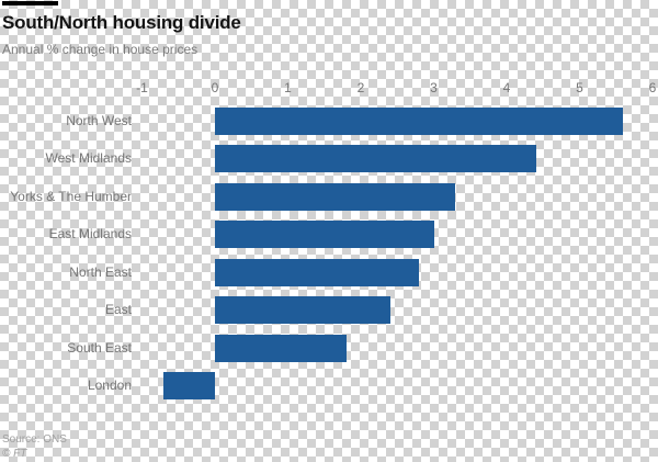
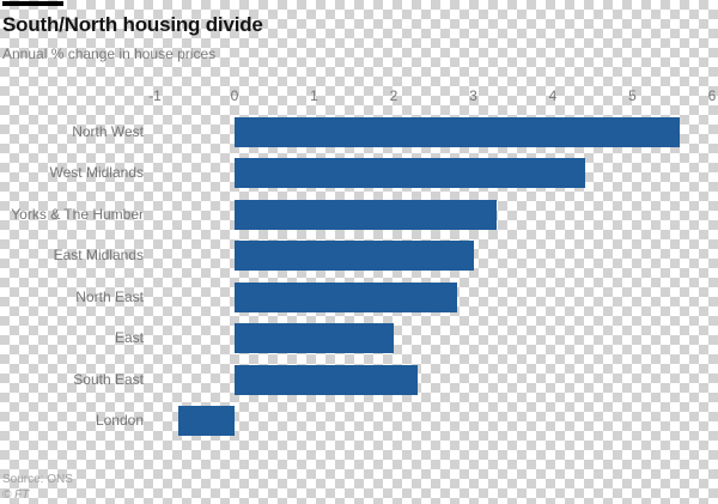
East: 2.4 -> 2.0
South East: 1.8 -> 2.3
